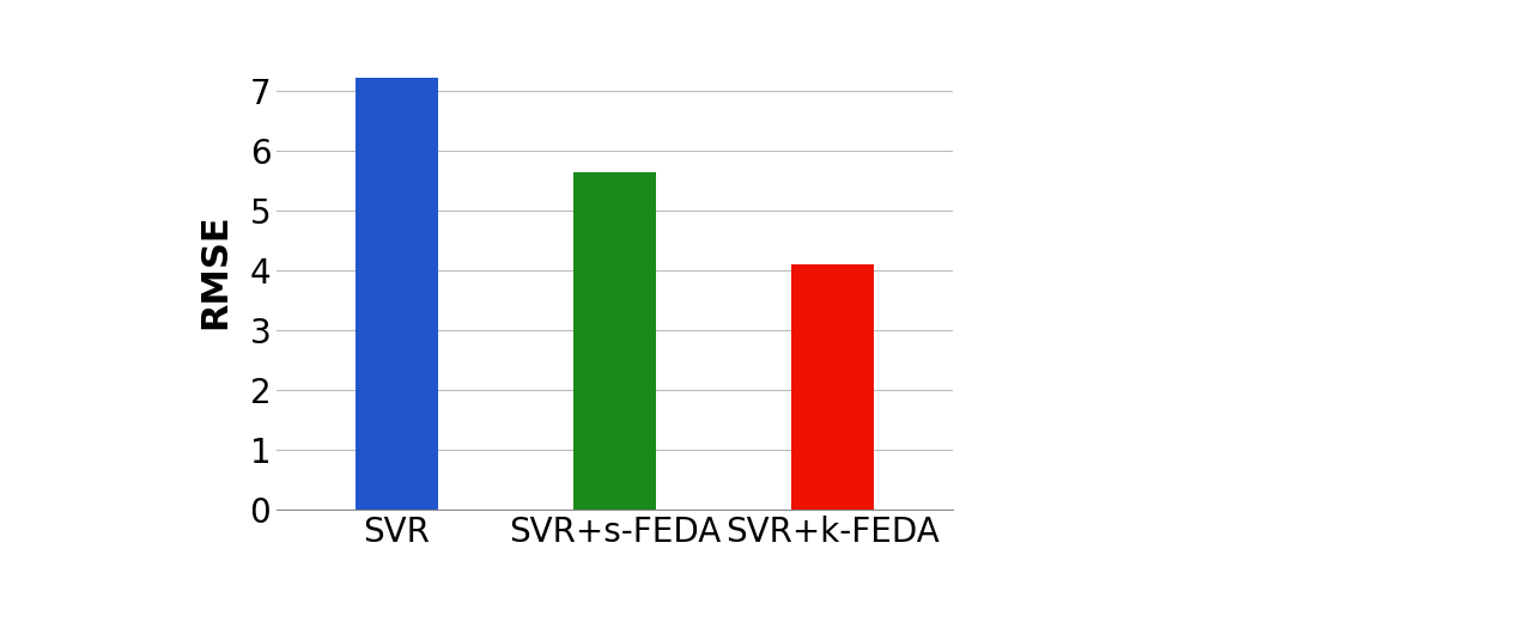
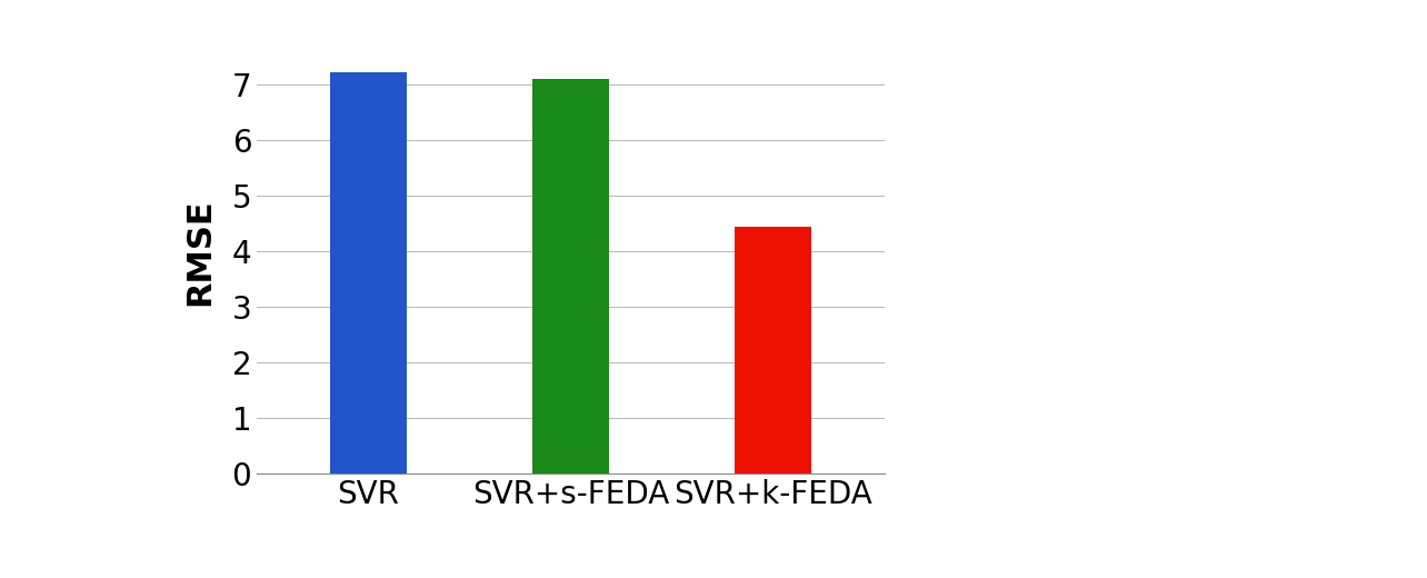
SVR+s-FEDA: 5.65 -> 7.10
SVR+k-FEDA: 4.10 -> 4.44
